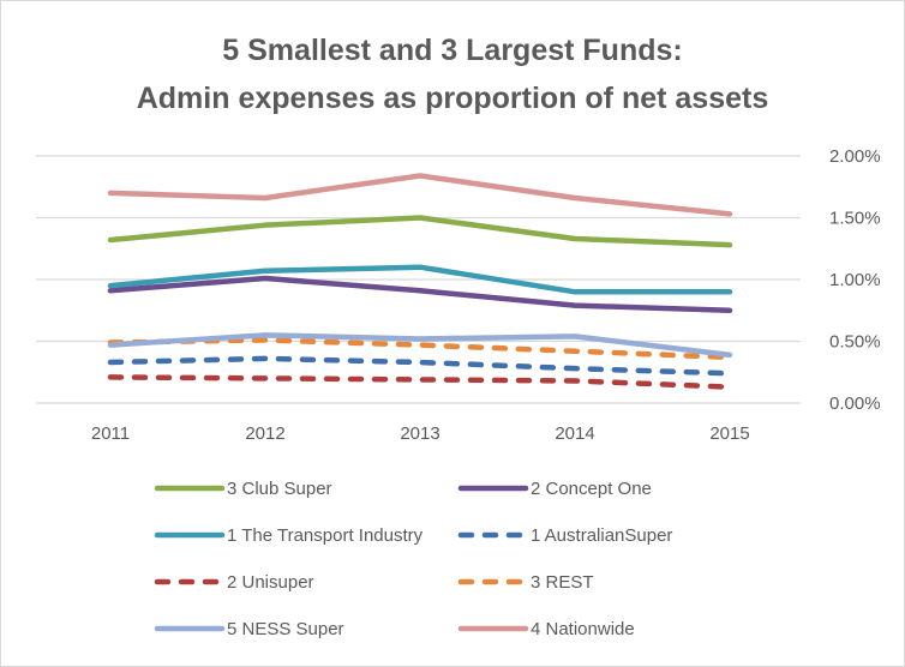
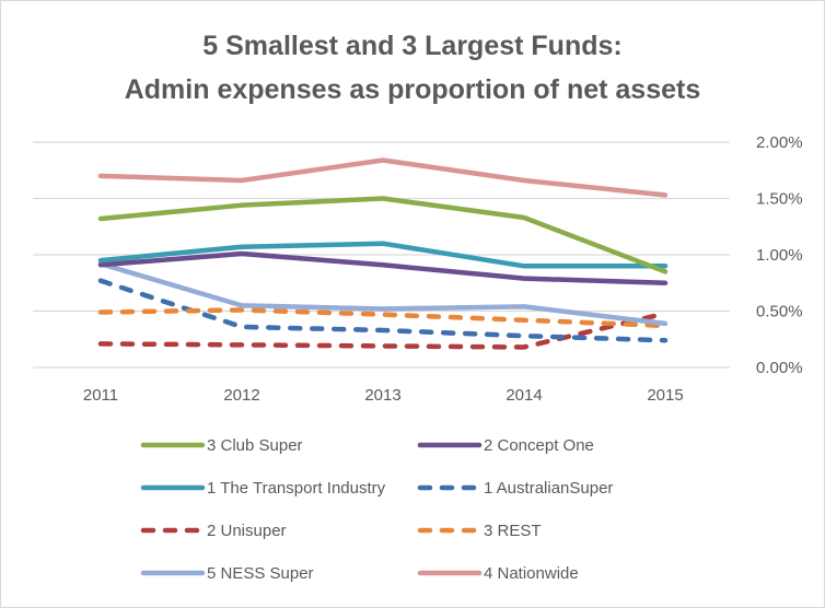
1 AustralianSuper/2011: 0.33% -> 0.77%
5 NESS Super/2011: 0.47% -> 0.92%
3 Club Super/2015: 1.28% -> 0.85%
2 Unisuper/2015: 0.13% -> 0.48%
